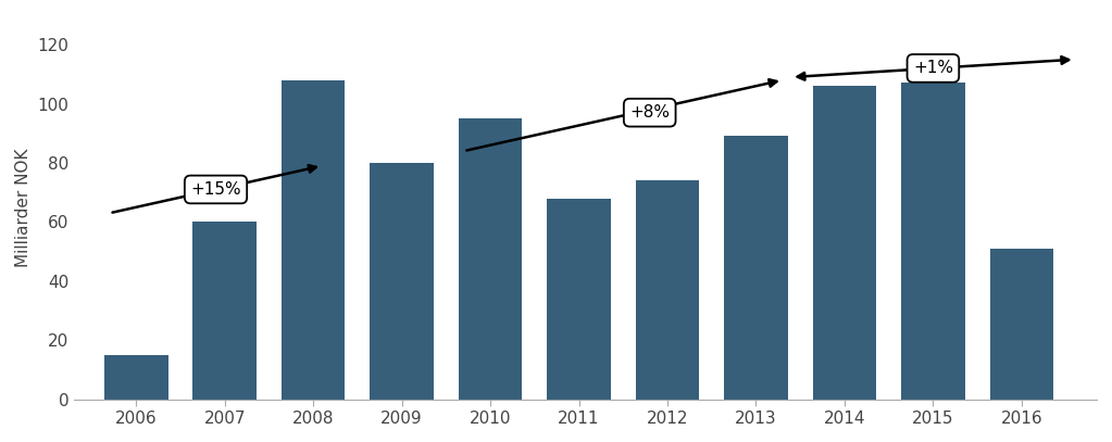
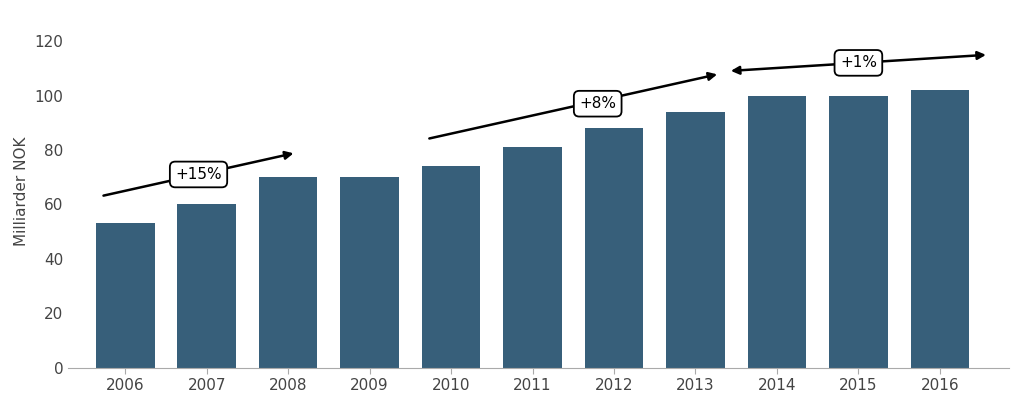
2006: 15 -> 53
2008: 108 -> 70
2009: 80 -> 70
2010: 95 -> 74
2011: 68 -> 81
2012: 74 -> 88
2013: 89 -> 94
2014: 106 -> 100
2015: 107 -> 100
2016: 51 -> 102
